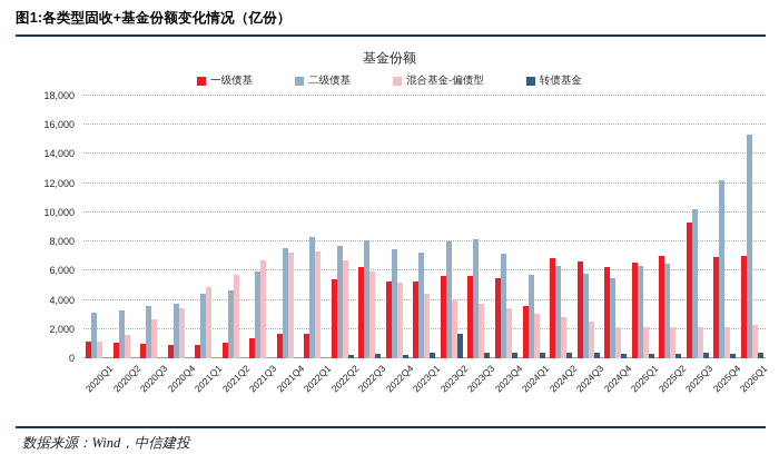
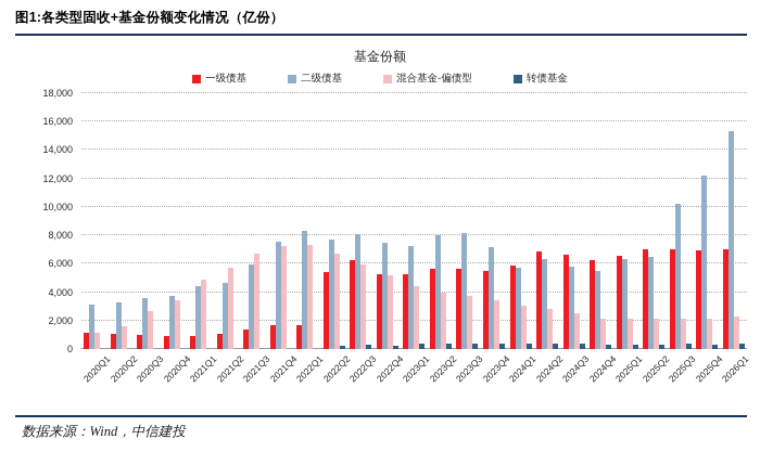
转债基金/2023Q2: 1700 -> 400
一级债基/2024Q1: 3600 -> 5900
一级债基/2025Q3: 9300 -> 7000
